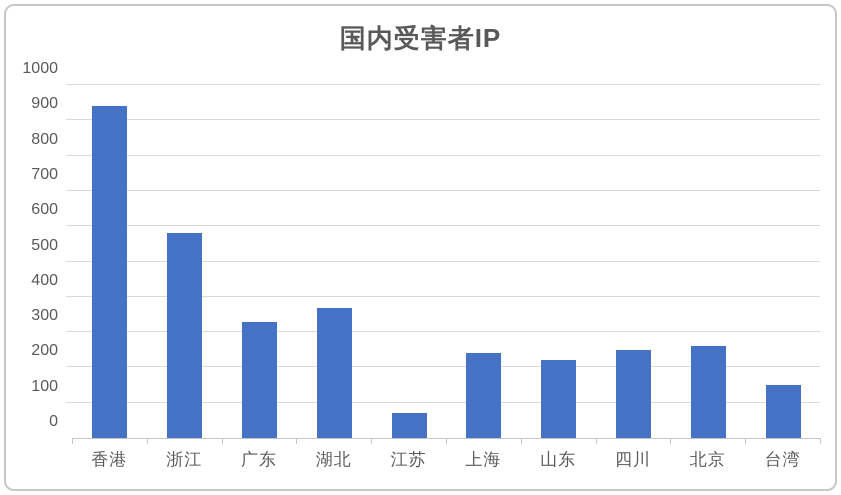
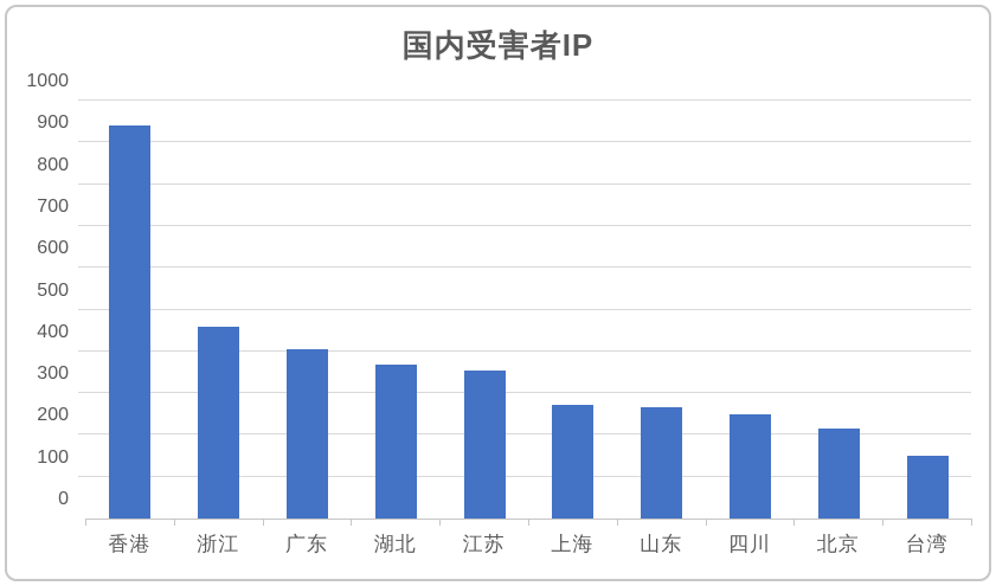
浙江: 580 -> 460
广东: 330 -> 400
江苏: 70 -> 360
上海: 240 -> 270
山东: 220 -> 270
北京: 260 -> 220
